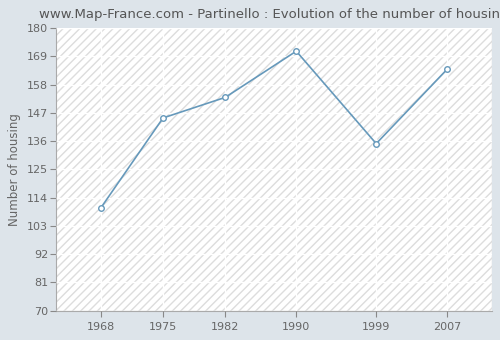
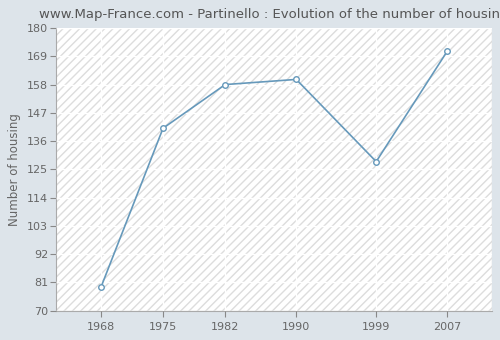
1968: 110 -> 79
1975: 145 -> 141
1982: 153 -> 158
1990: 171 -> 160
1999: 135 -> 128
2007: 164 -> 171
